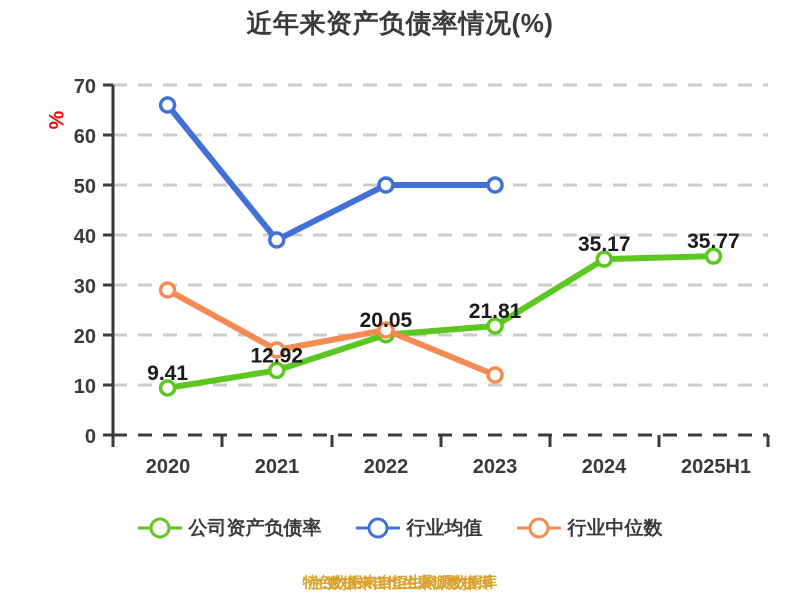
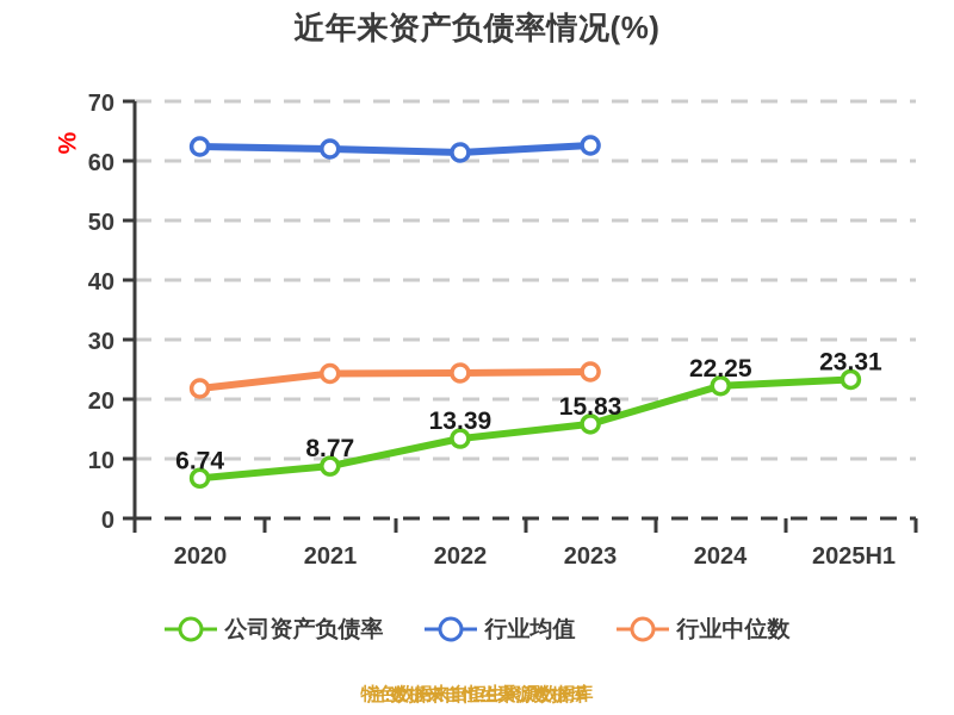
公司资产负债率/2020: 9.41 -> 6.74
行业均值/2020: 66 -> 62
行业中位数/2020: 29 -> 22
公司资产负债率/2021: 12.92 -> 8.77
行业均值/2021: 39 -> 62
行业中位数/2021: 17 -> 24
公司资产负债率/2022: 20.05 -> 13.39
行业均值/2022: 50 -> 61
行业中位数/2022: 21 -> 24
公司资产负债率/2023: 21.81 -> 15.83
行业均值/2023: 50 -> 63
行业中位数/2023: 12 -> 25
公司资产负债率/2024: 35.17 -> 22.25
公司资产负债率/2025H1: 35.77 -> 23.31
